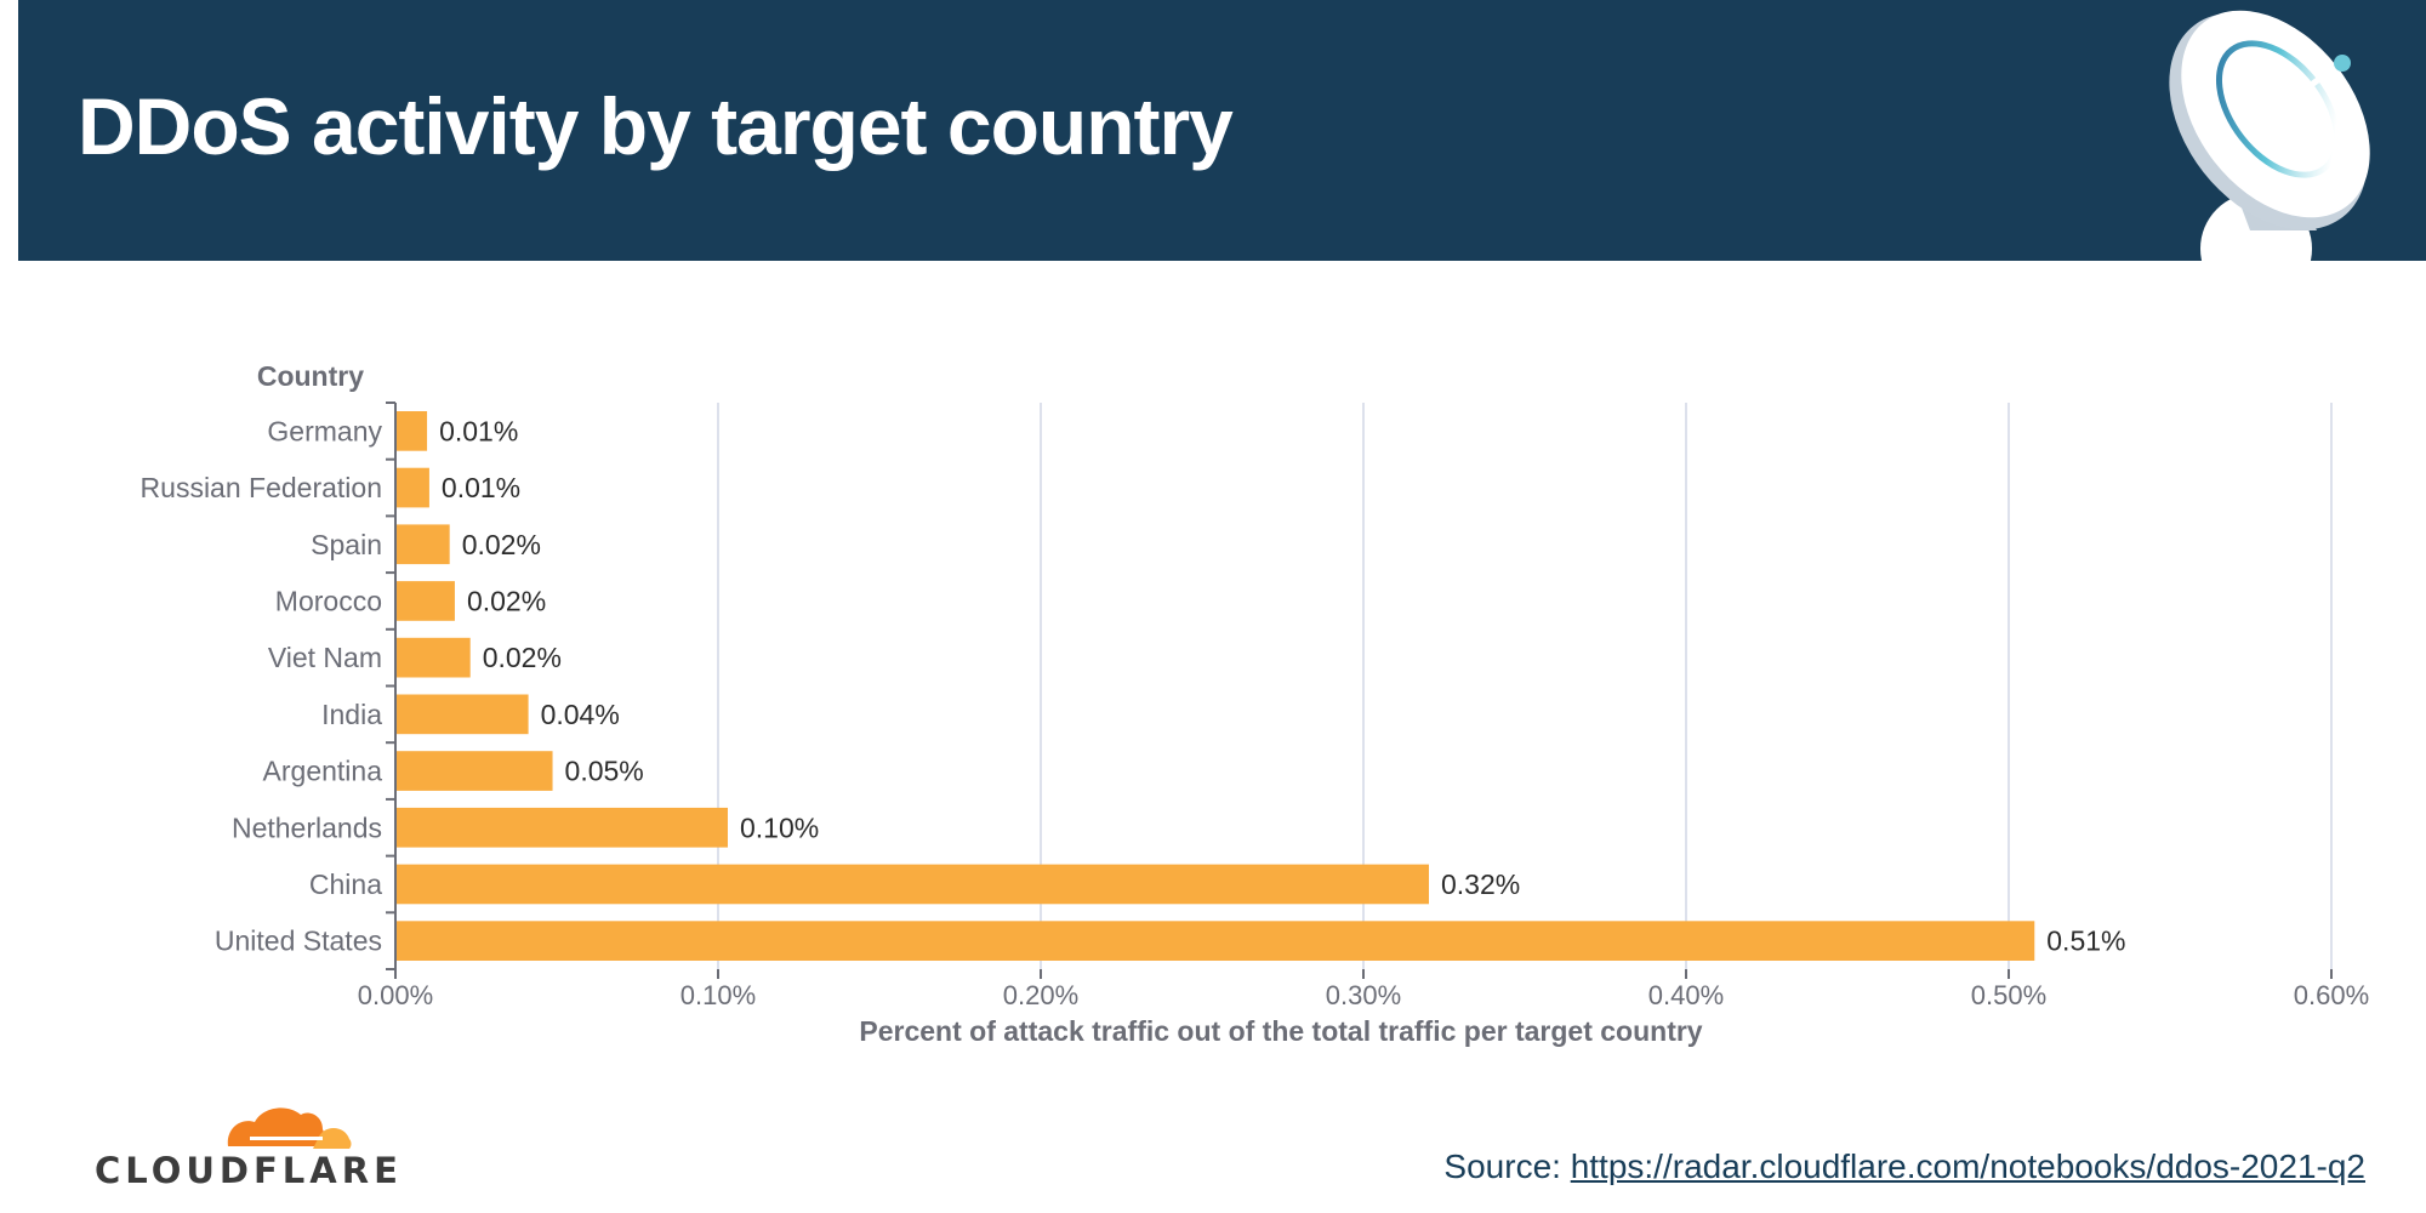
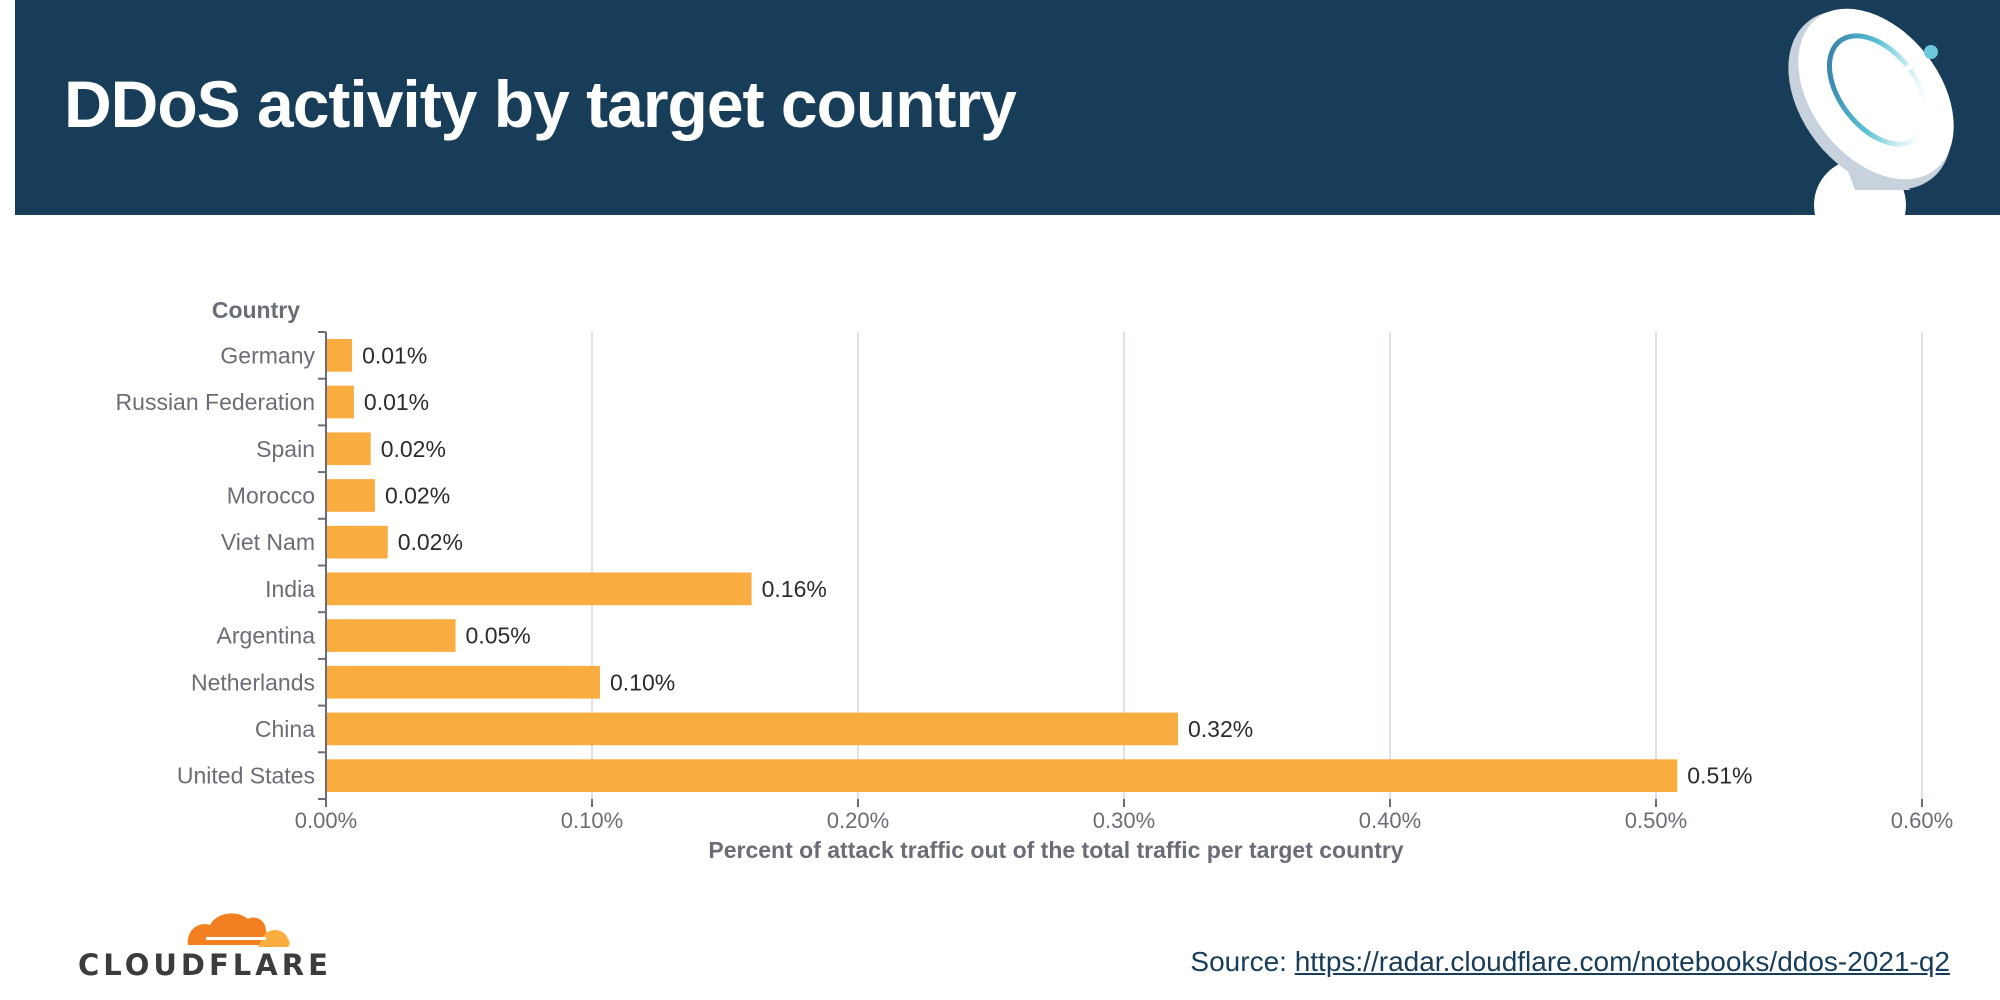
India: 0.04% -> 0.16%
